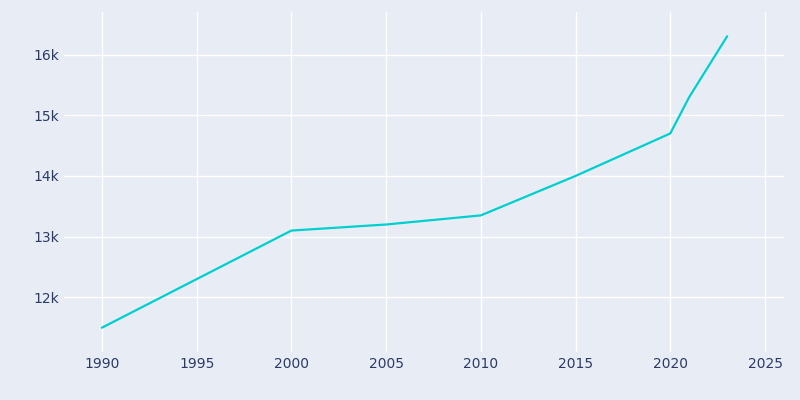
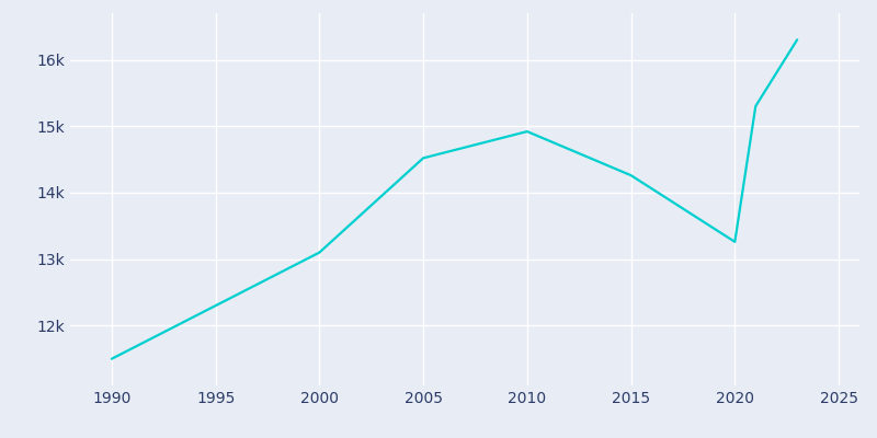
2005: 13.20k -> 14.52k
2010: 13.35k -> 14.92k
2015: 14.00k -> 14.26k
2020: 14.70k -> 13.26k
